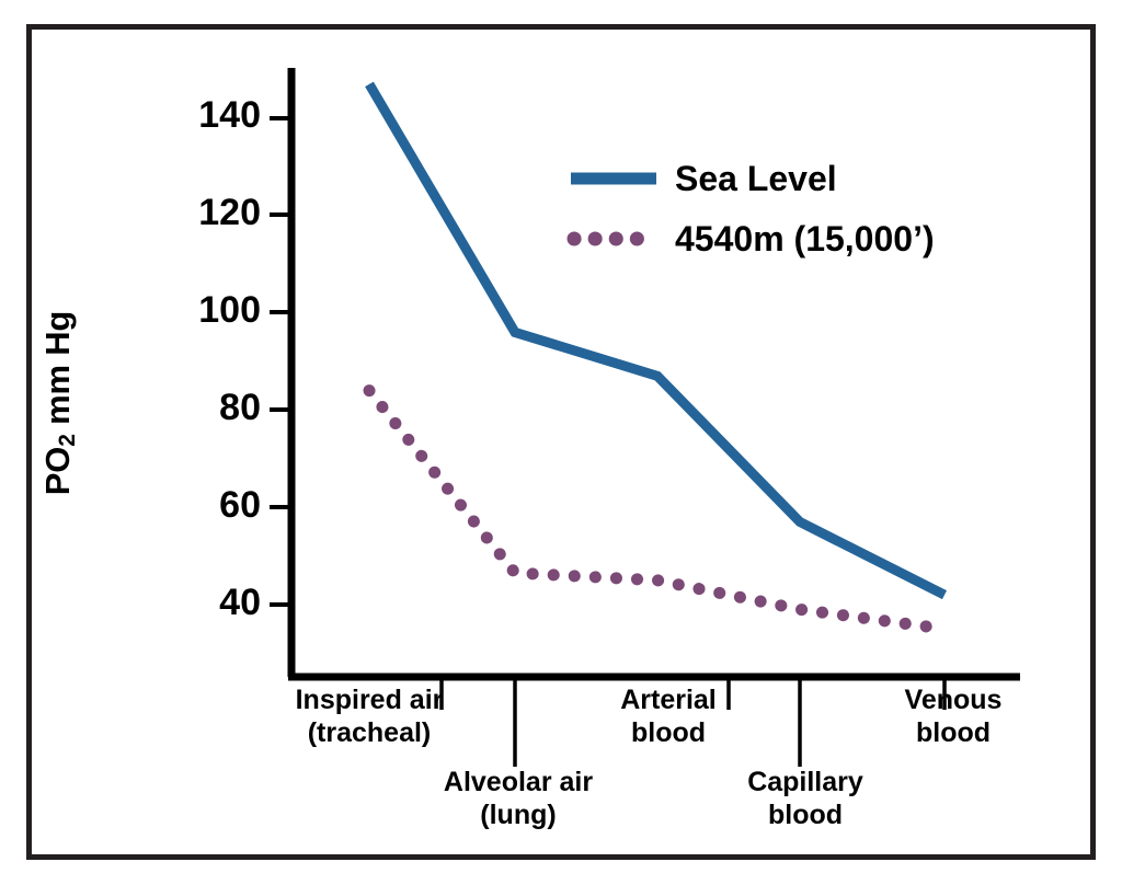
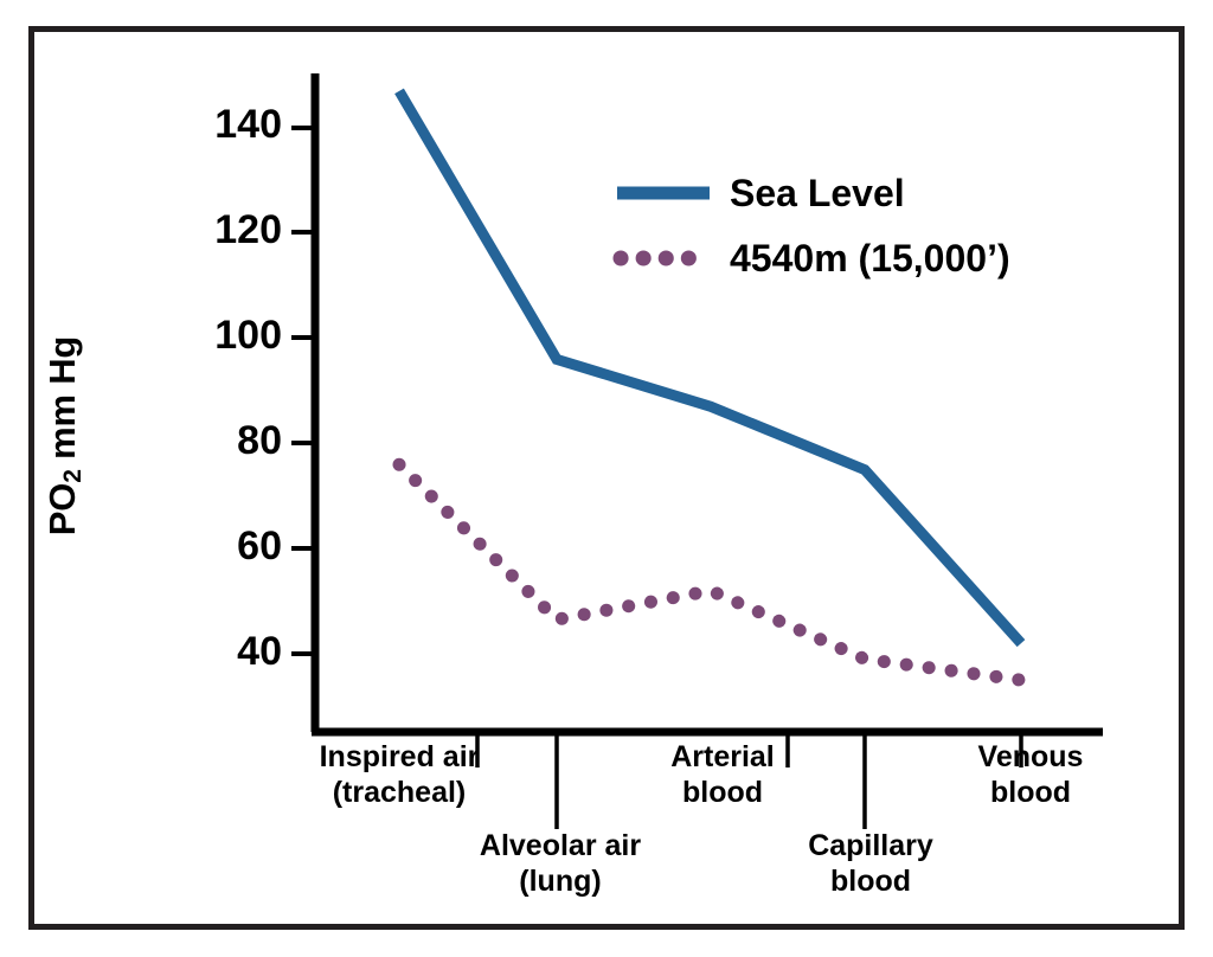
4540m (15,000’)/Inspired air (tracheal): 84 -> 76
4540m (15,000’)/Arterial blood: 45 -> 52
Sea Level/Capillary blood: 57 -> 75
